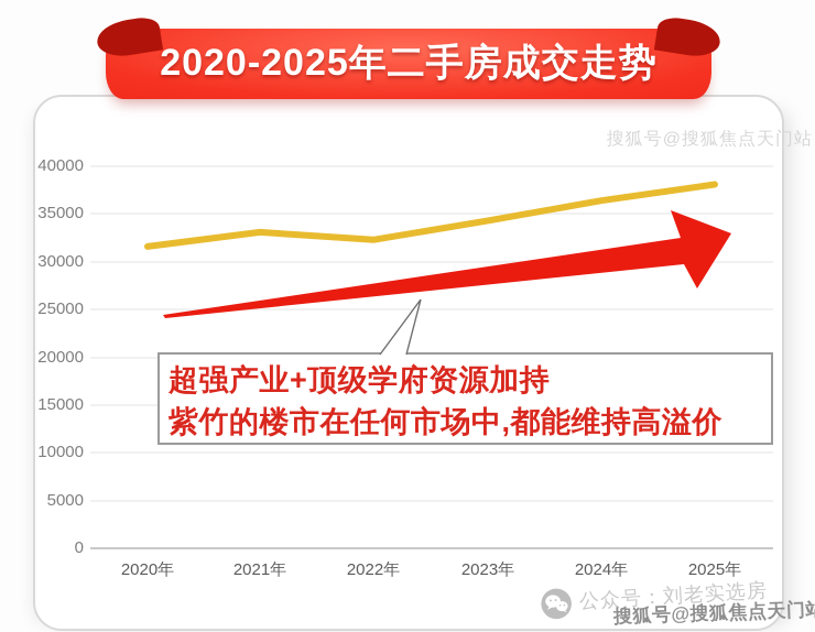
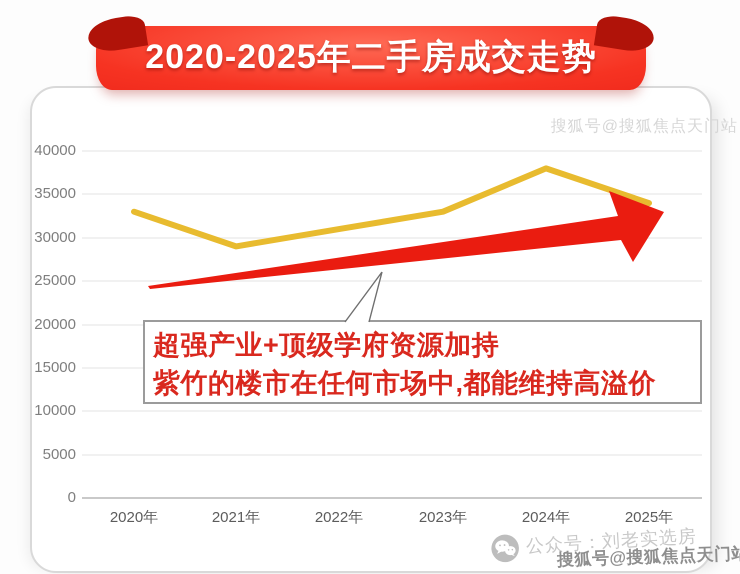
2020年: 32000 -> 33000
2021年: 33000 -> 29000
2022年: 32000 -> 31000
2023年: 34000 -> 33000
2024年: 36000 -> 38000
2025年: 38000 -> 34000
